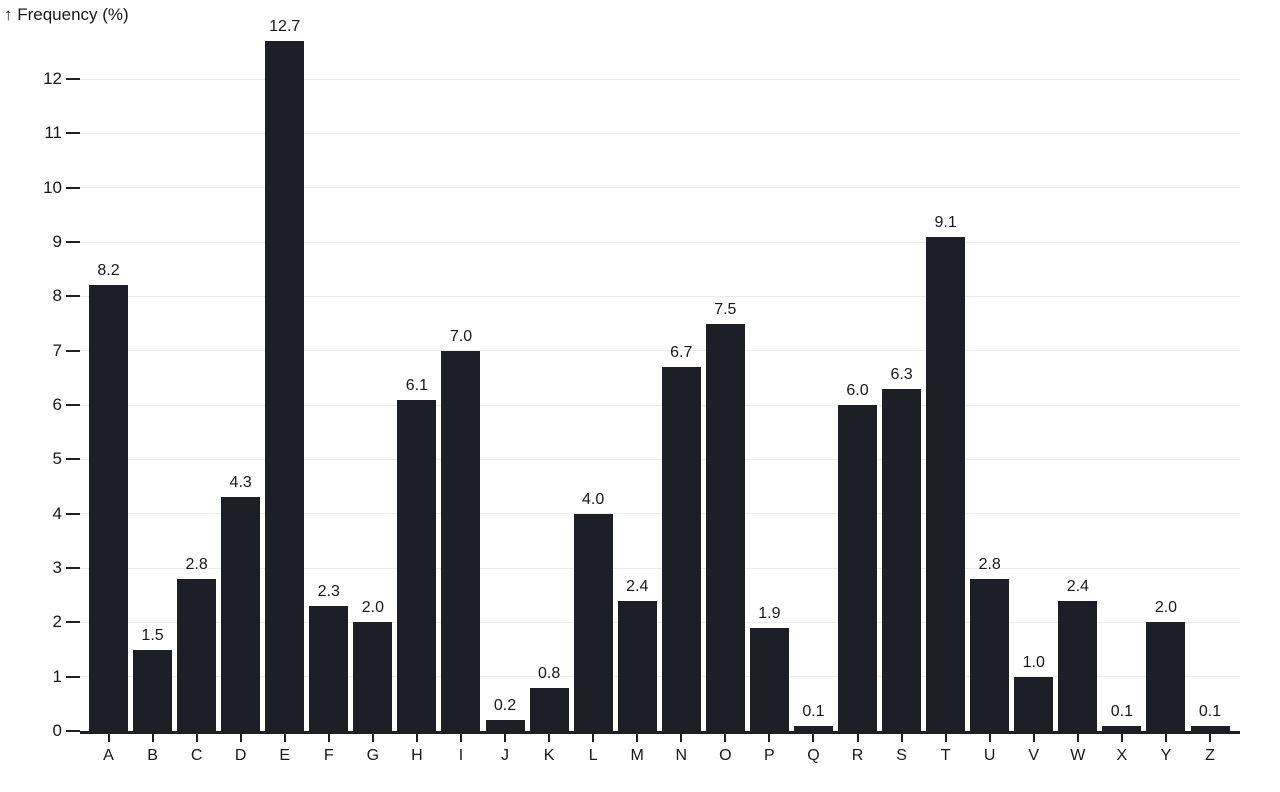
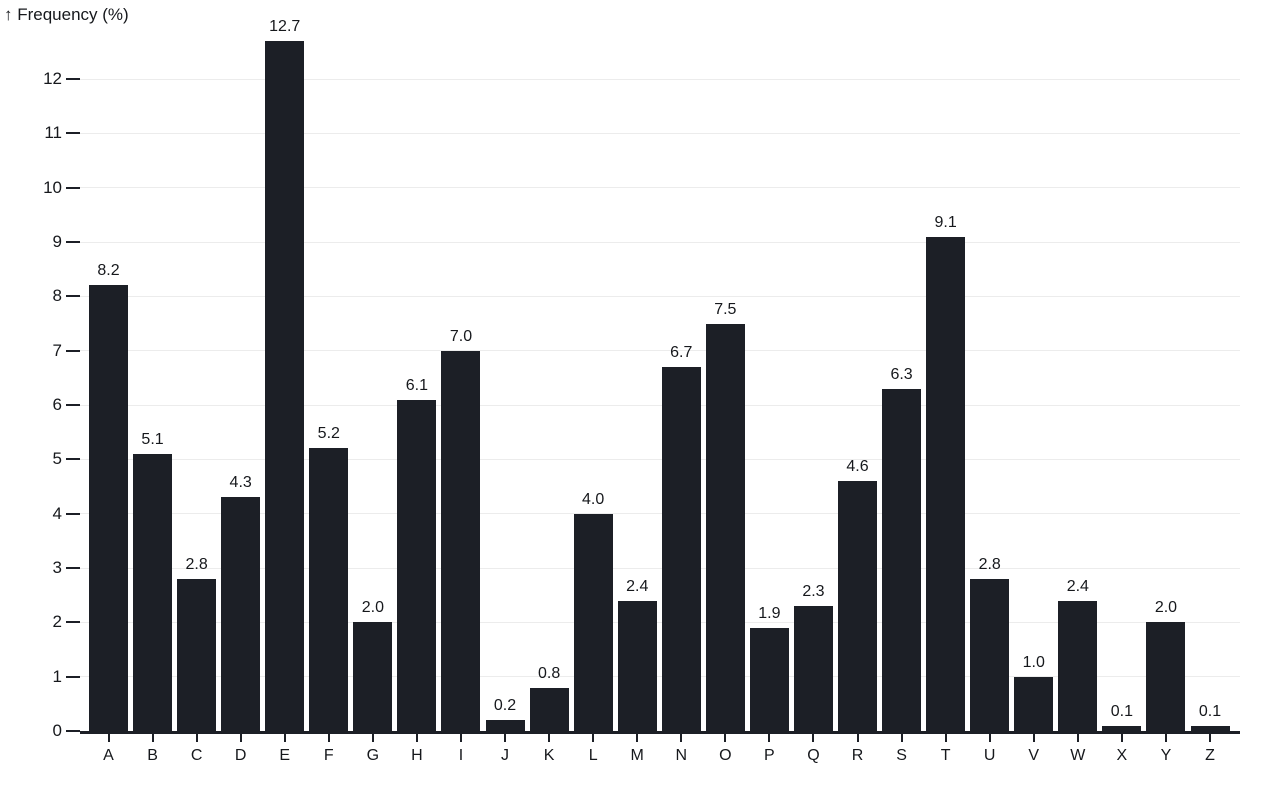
B: 1.5 -> 5.1
F: 2.3 -> 5.2
Q: 0.1 -> 2.3
R: 6.0 -> 4.6
